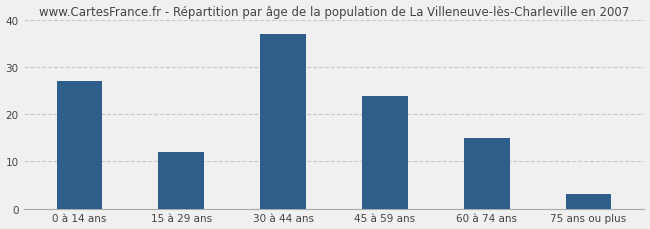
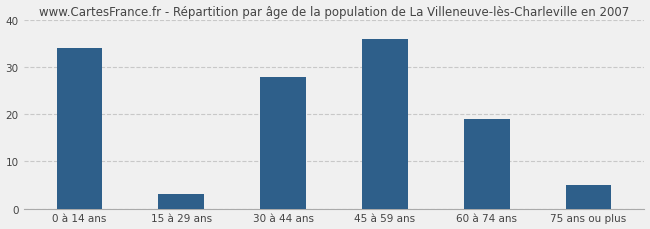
0 à 14 ans: 27 -> 34
15 à 29 ans: 12 -> 3
30 à 44 ans: 37 -> 28
45 à 59 ans: 24 -> 36
60 à 74 ans: 15 -> 19
75 ans ou plus: 3 -> 5
